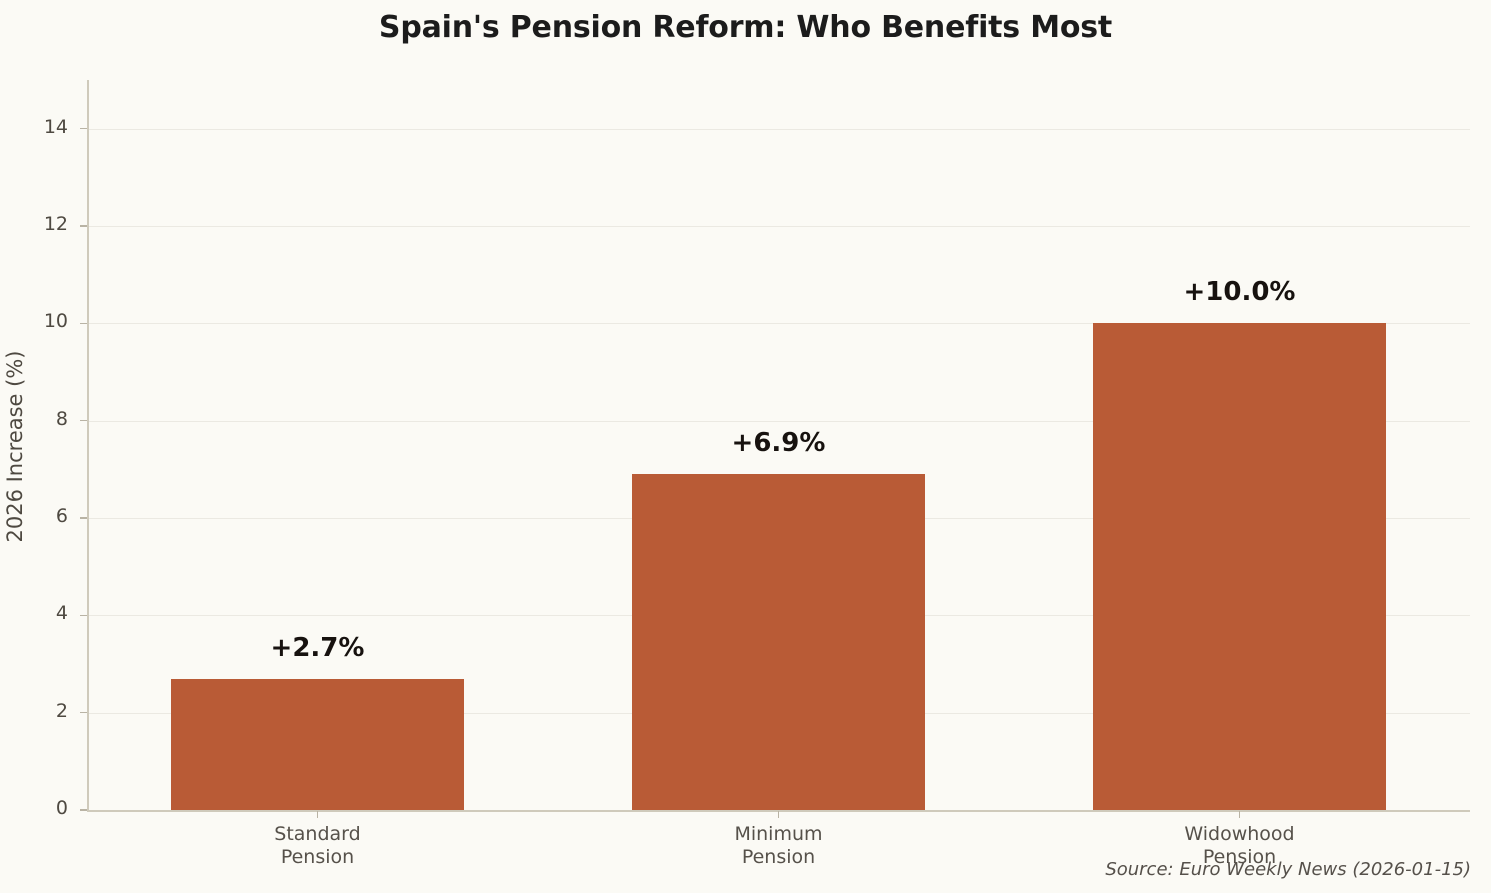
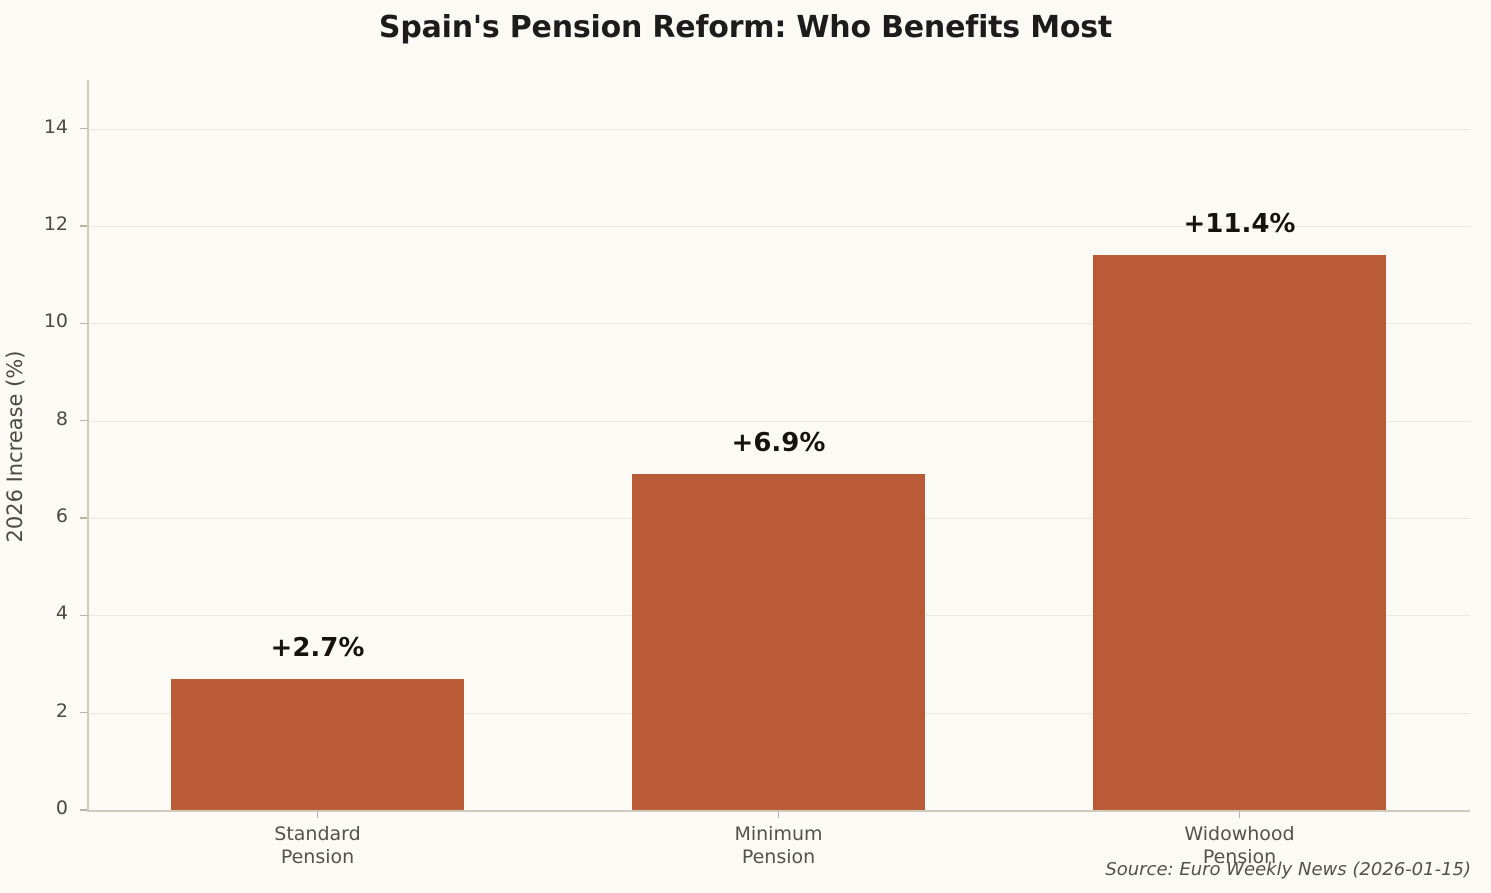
Widowhood Pension: +10.0% -> +11.4%
